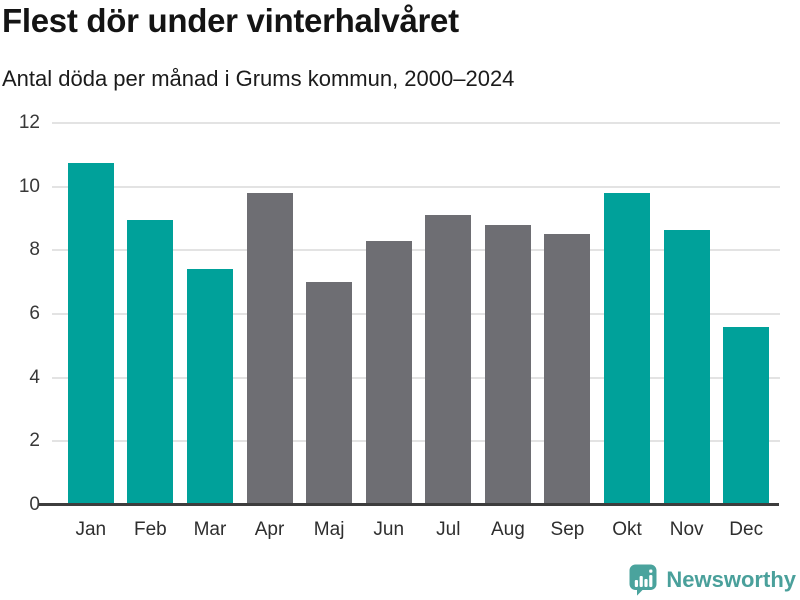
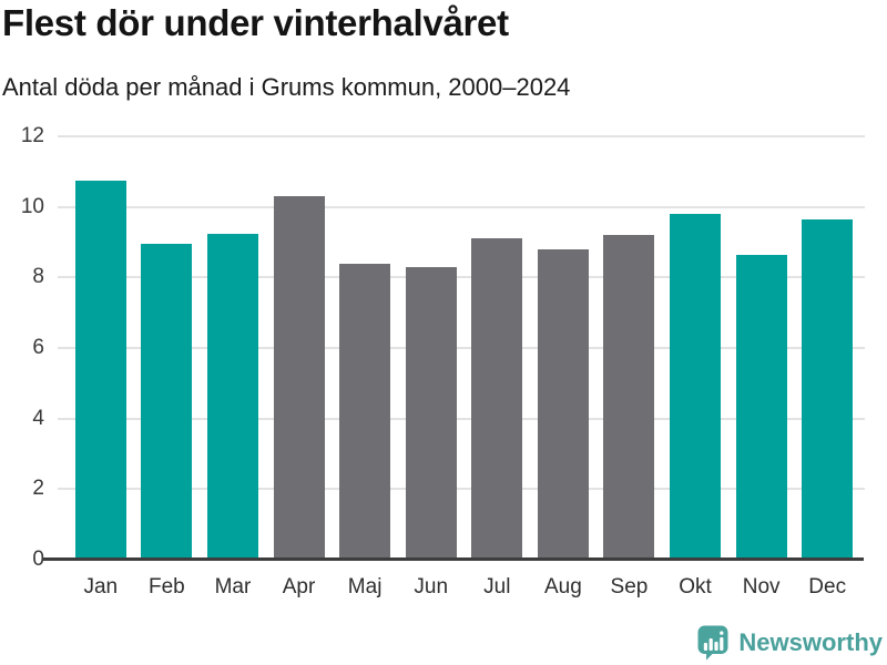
Mar: 7.4 -> 9.2
Apr: 9.8 -> 10.3
Maj: 7.0 -> 8.4
Sep: 8.5 -> 9.2
Dec: 5.6 -> 9.7
